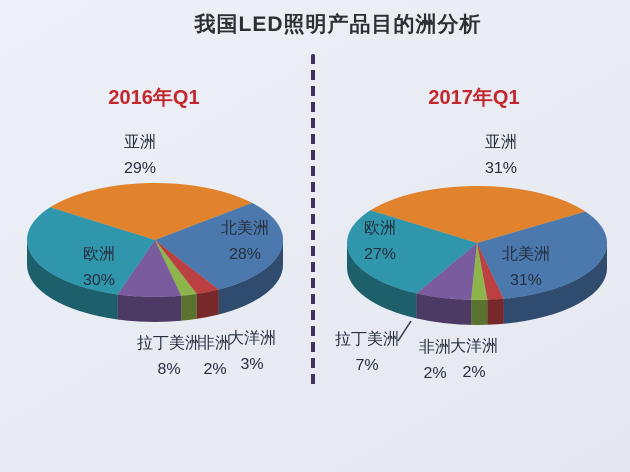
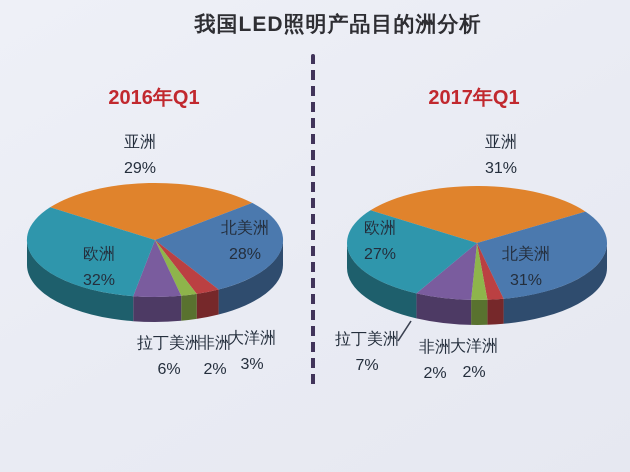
2016年Q1/拉丁美洲: 8% -> 6%
2016年Q1/欧洲: 30% -> 32%
